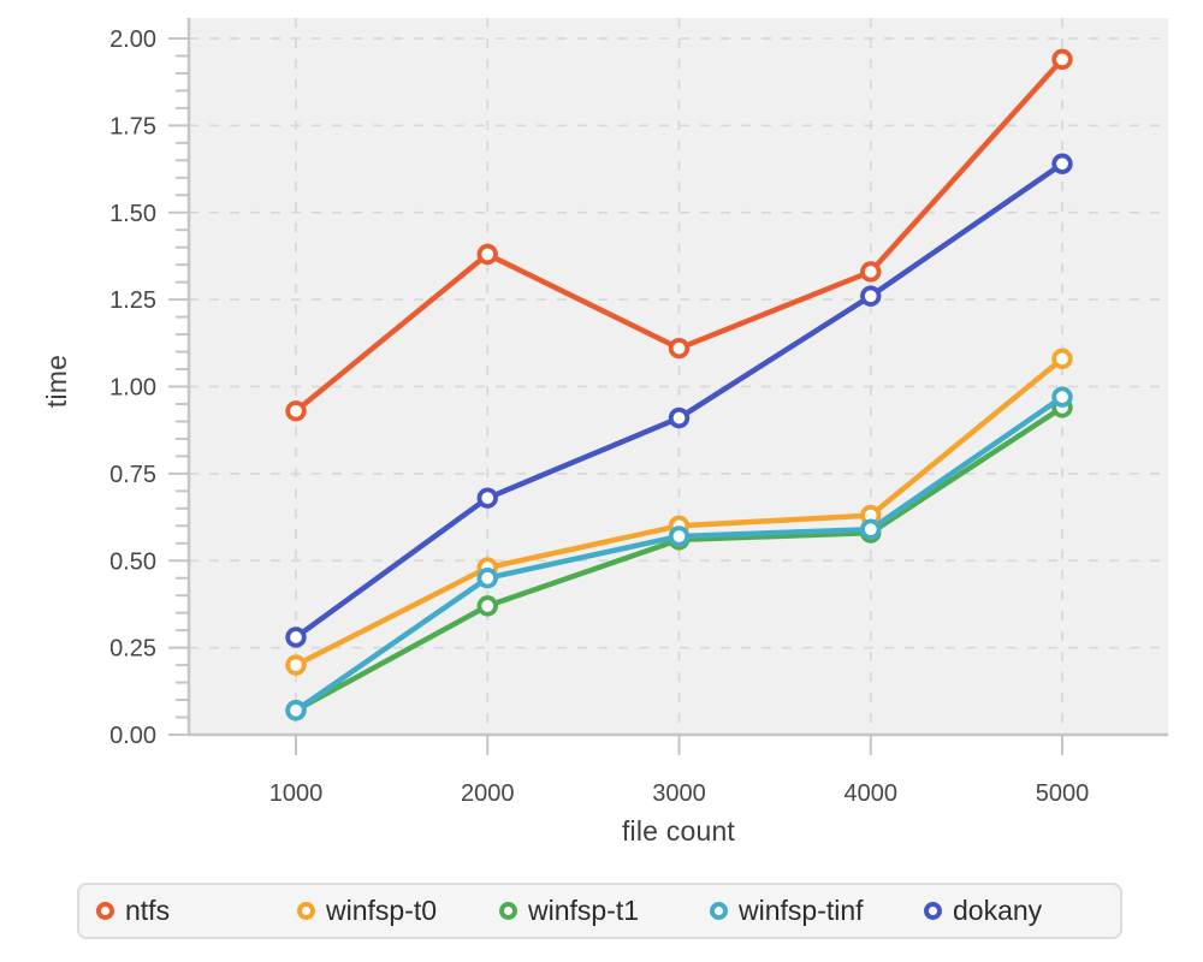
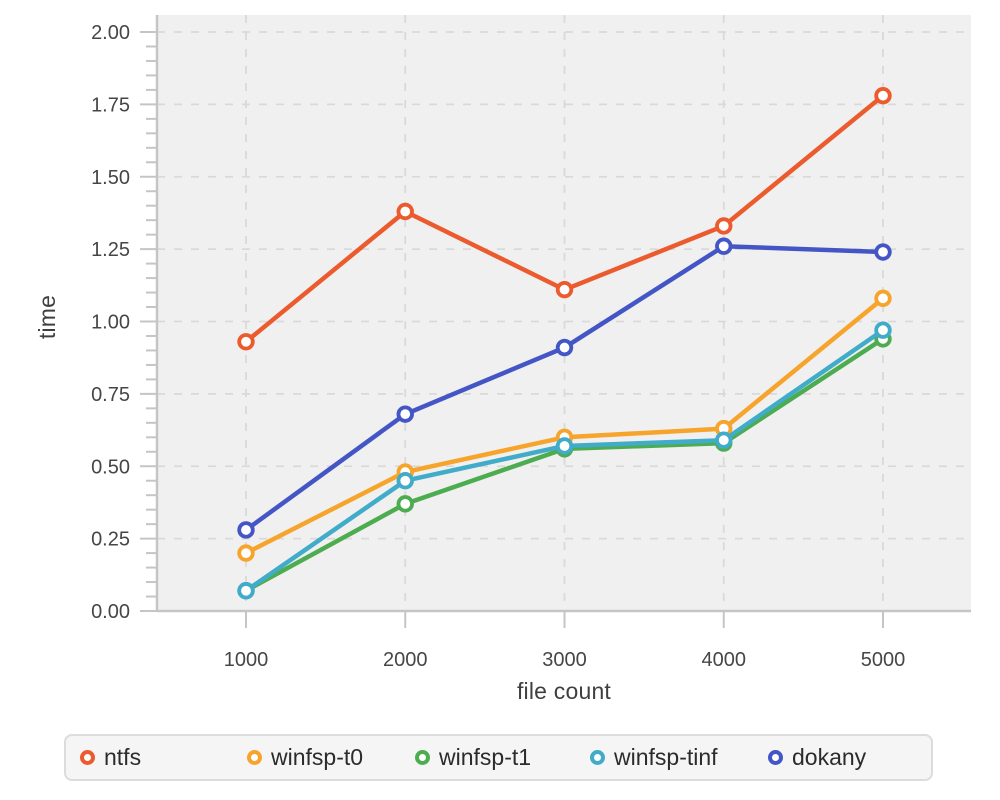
ntfs/5000: 1.94 -> 1.78
dokany/5000: 1.64 -> 1.24
